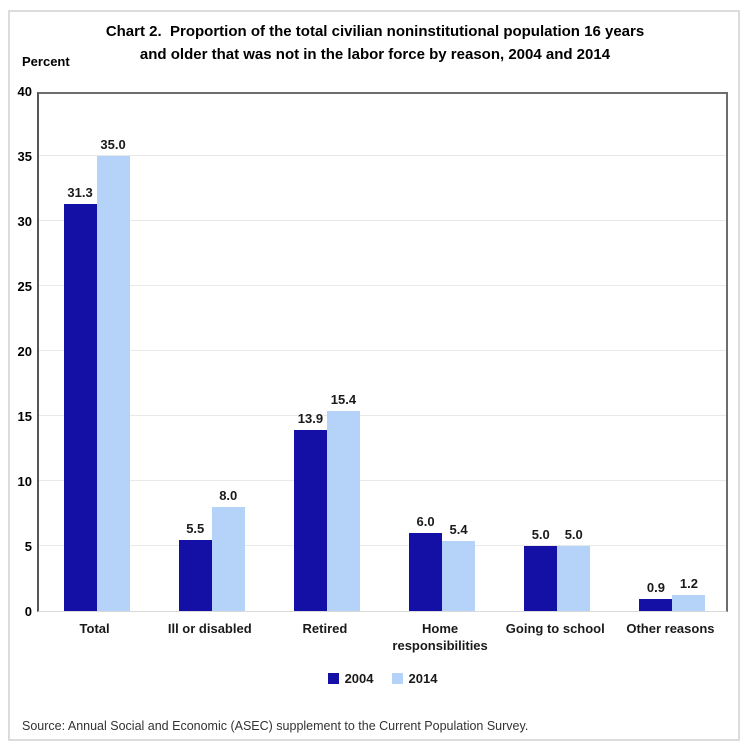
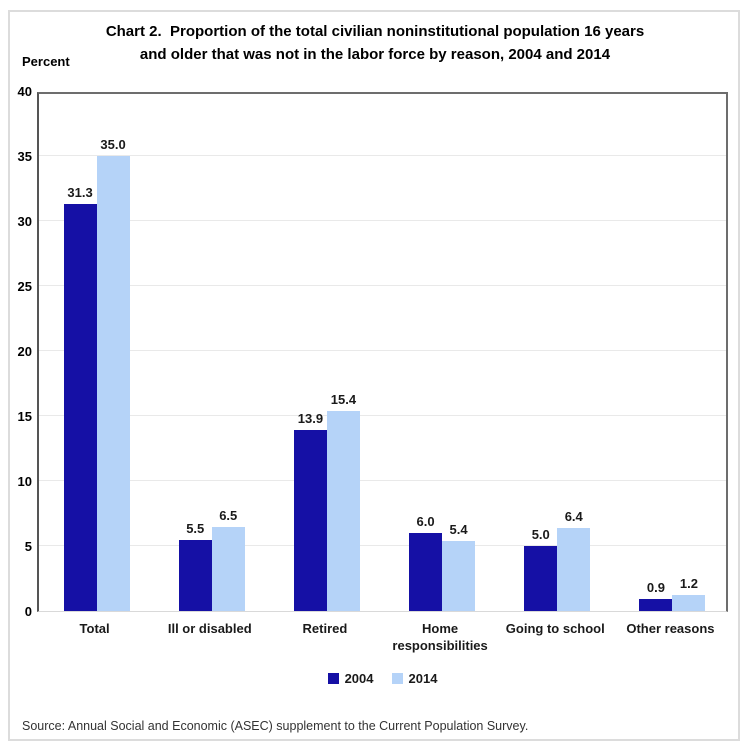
2014/Ill or disabled: 8.0 -> 6.5
2014/Going to school: 5.0 -> 6.4
